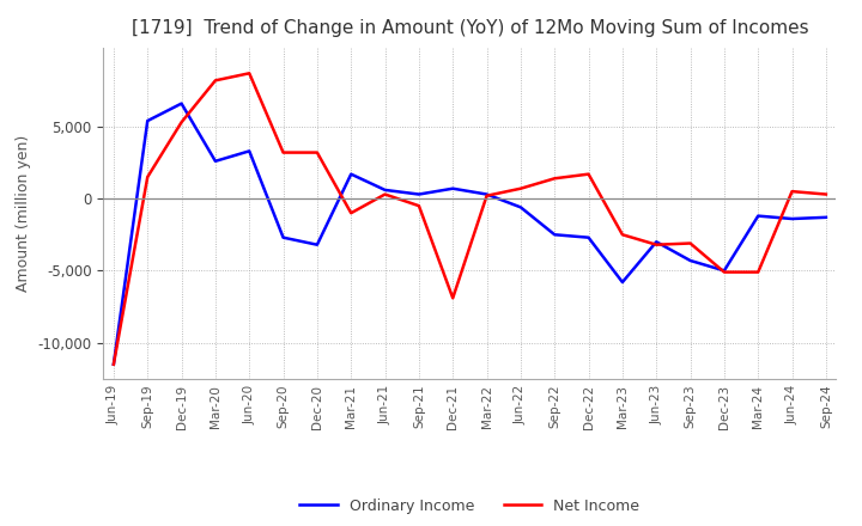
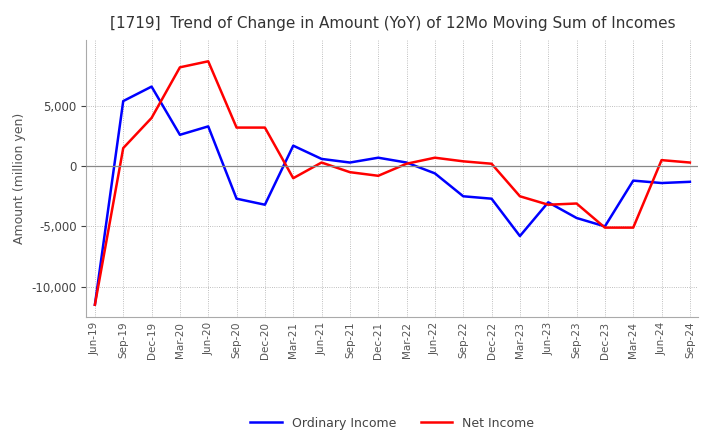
Net Income/Dec-19: 5,300 -> 4,000
Net Income/Dec-21: -6,900 -> -800
Net Income/Sep-22: 1,400 -> 400
Net Income/Dec-22: 1,700 -> 200
